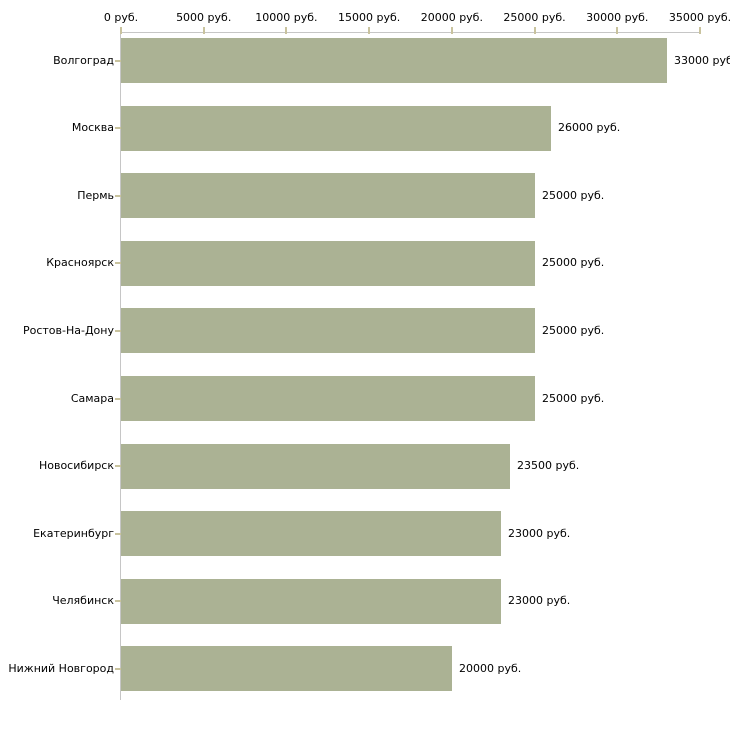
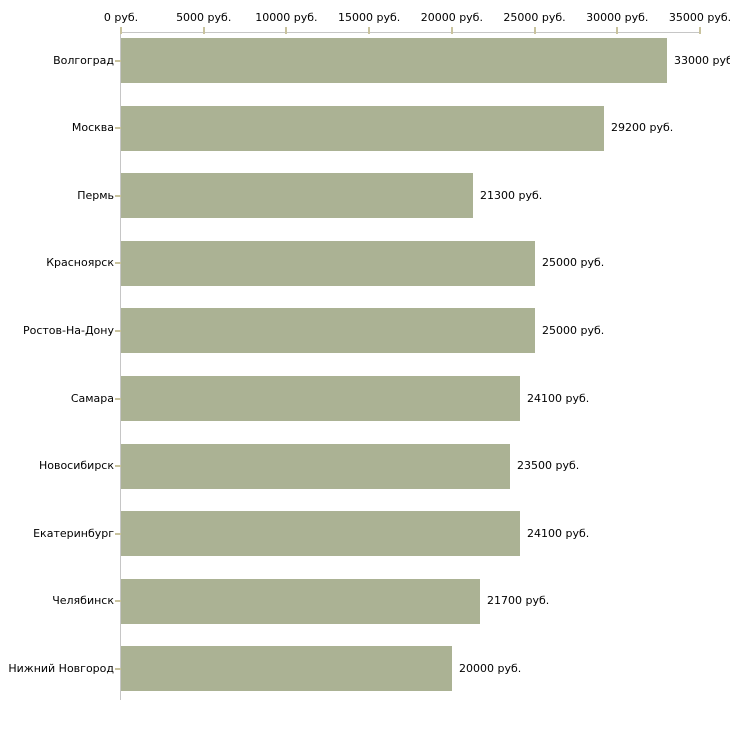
Москва: 26000 -> 29200
Пермь: 25000 -> 21300
Самара: 25000 -> 24100
Екатеринбург: 23000 -> 24100
Челябинск: 23000 -> 21700
